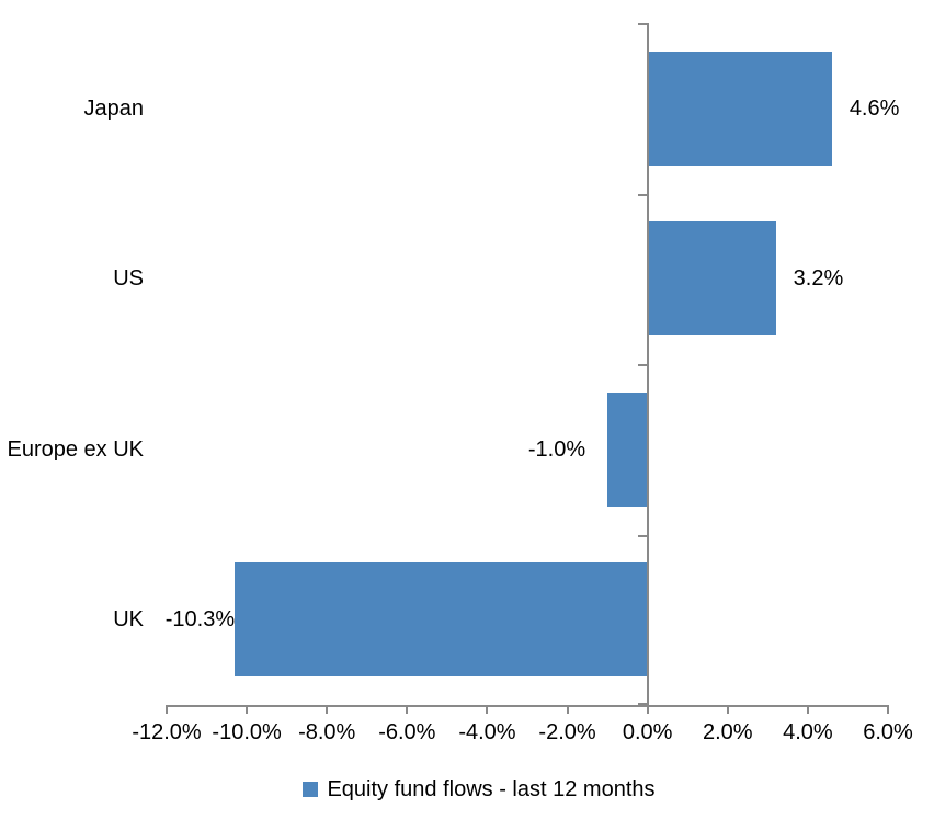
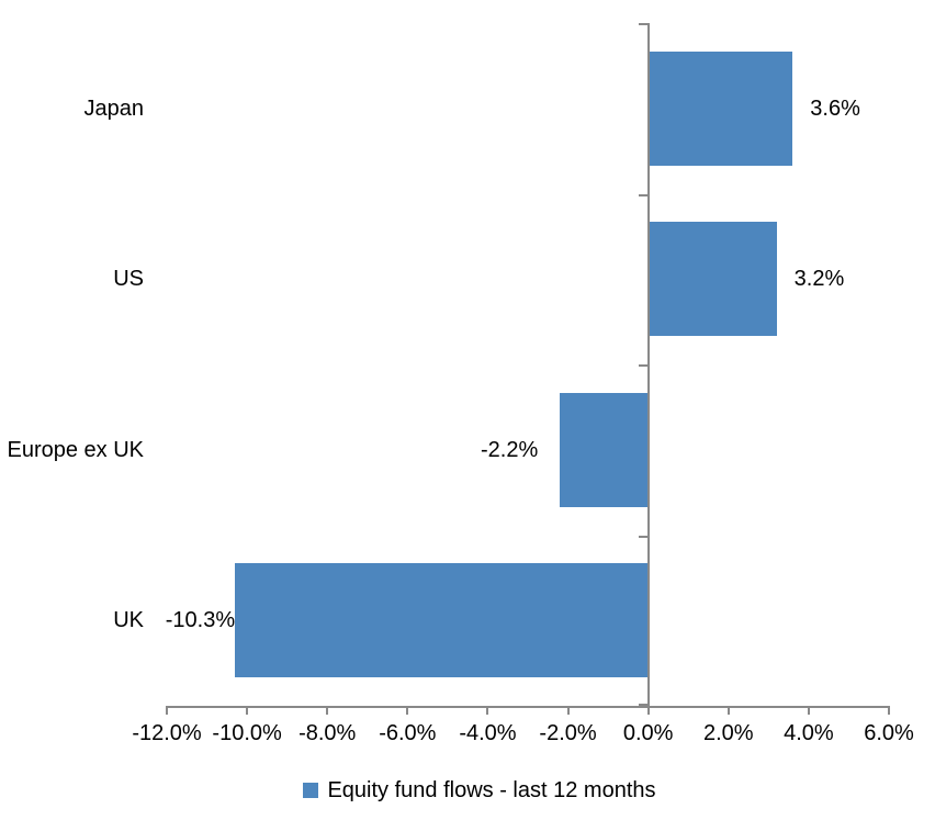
Japan: 4.6% -> 3.6%
Europe ex UK: -1.0% -> -2.2%
